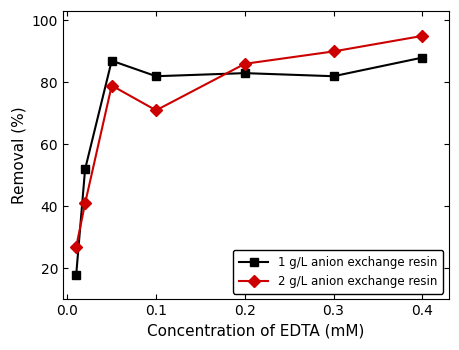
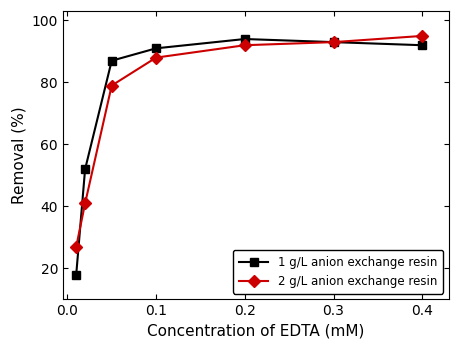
1 g/L anion exchange resin/0.1: 82 -> 91
2 g/L anion exchange resin/0.1: 71 -> 88
1 g/L anion exchange resin/0.2: 83 -> 94
2 g/L anion exchange resin/0.2: 86 -> 92
1 g/L anion exchange resin/0.3: 82 -> 93
2 g/L anion exchange resin/0.3: 90 -> 93
1 g/L anion exchange resin/0.4: 88 -> 92
